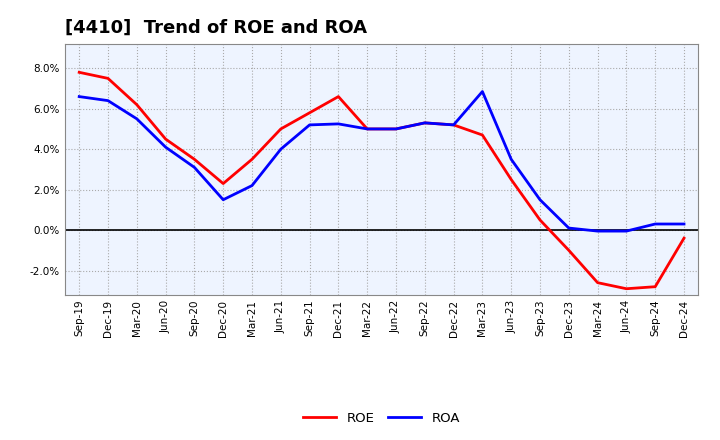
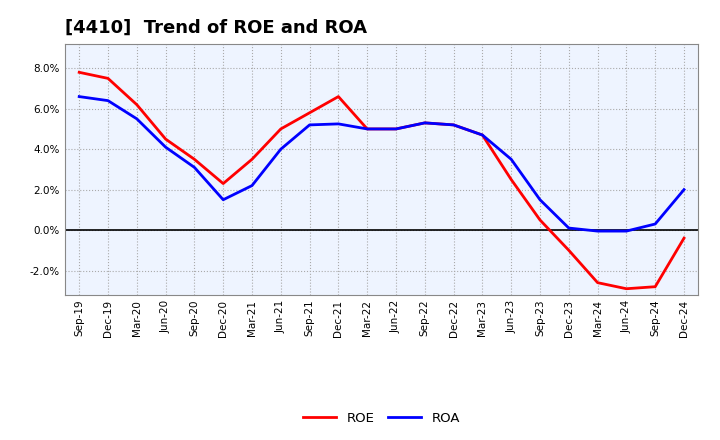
ROA/Mar-23: 6.85% -> 4.70%
ROA/Dec-24: 0.30% -> 2.00%
